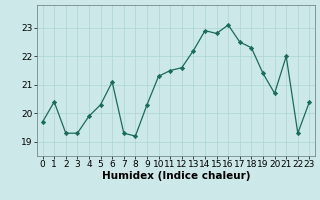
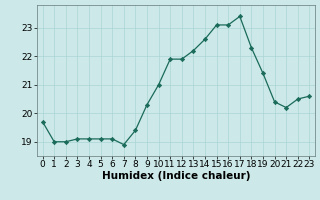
1: 20.4 -> 19.0
2: 19.3 -> 19.0
3: 19.3 -> 19.1
4: 19.9 -> 19.1
5: 20.3 -> 19.1
6: 21.1 -> 19.1
7: 19.3 -> 18.9
8: 19.2 -> 19.4
10: 21.3 -> 21.0
11: 21.5 -> 21.9
12: 21.6 -> 21.9
14: 22.9 -> 22.6
15: 22.8 -> 23.1
17: 22.5 -> 23.4
20: 20.7 -> 20.4
21: 22.0 -> 20.2
22: 19.3 -> 20.5
23: 20.4 -> 20.6
